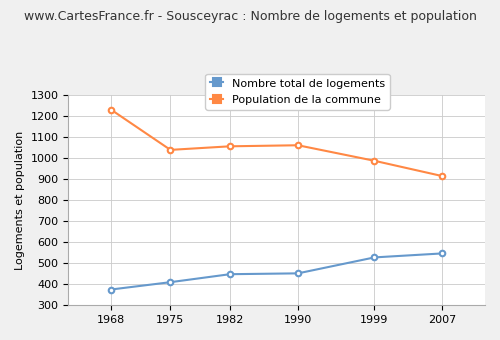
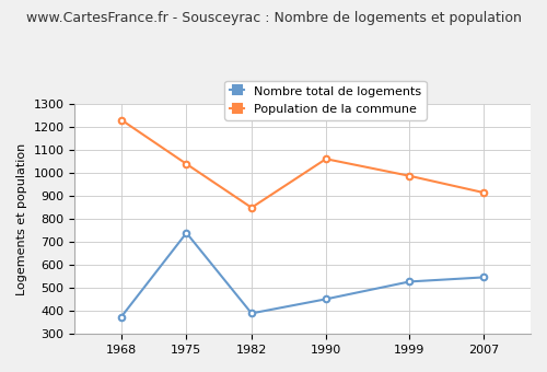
Nombre total de logements/1975: 410 -> 740
Nombre total de logements/1982: 448 -> 390
Population de la commune/1982: 1057 -> 850
